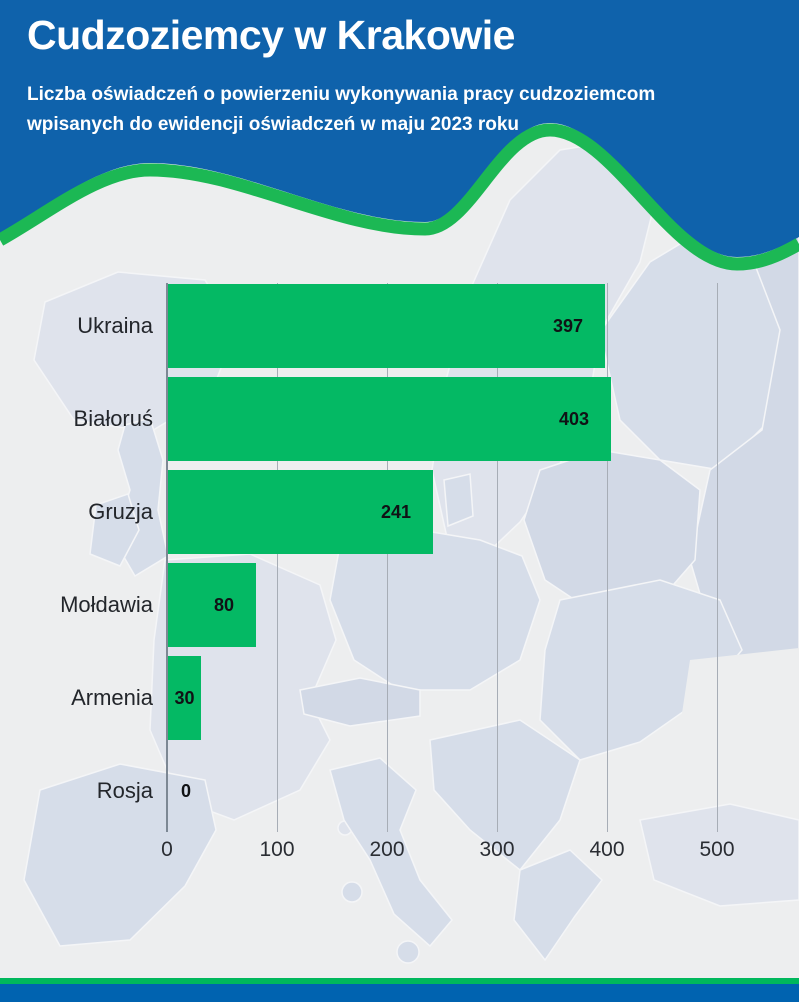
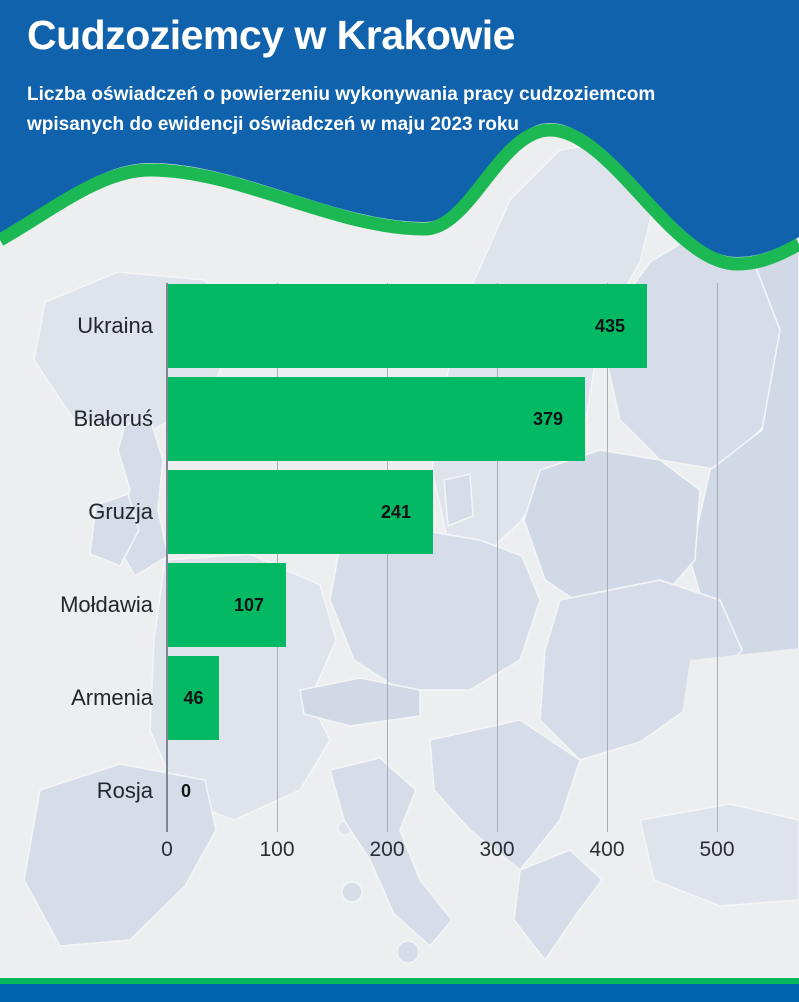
Ukraina: 397 -> 435
Białoruś: 403 -> 379
Mołdawia: 80 -> 107
Armenia: 30 -> 46
